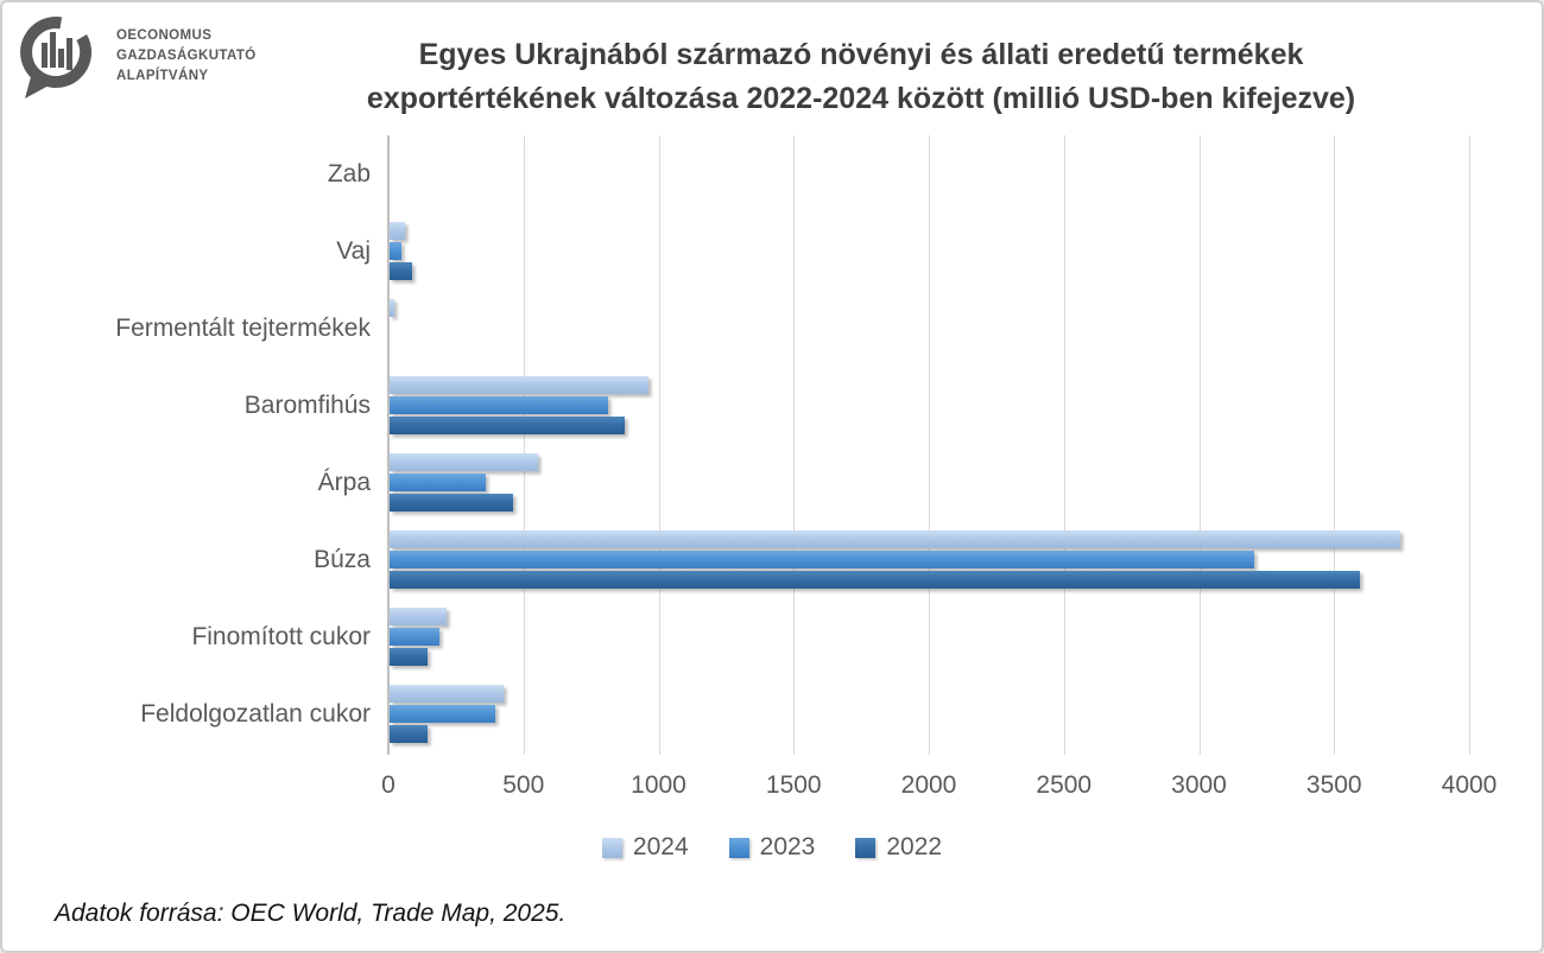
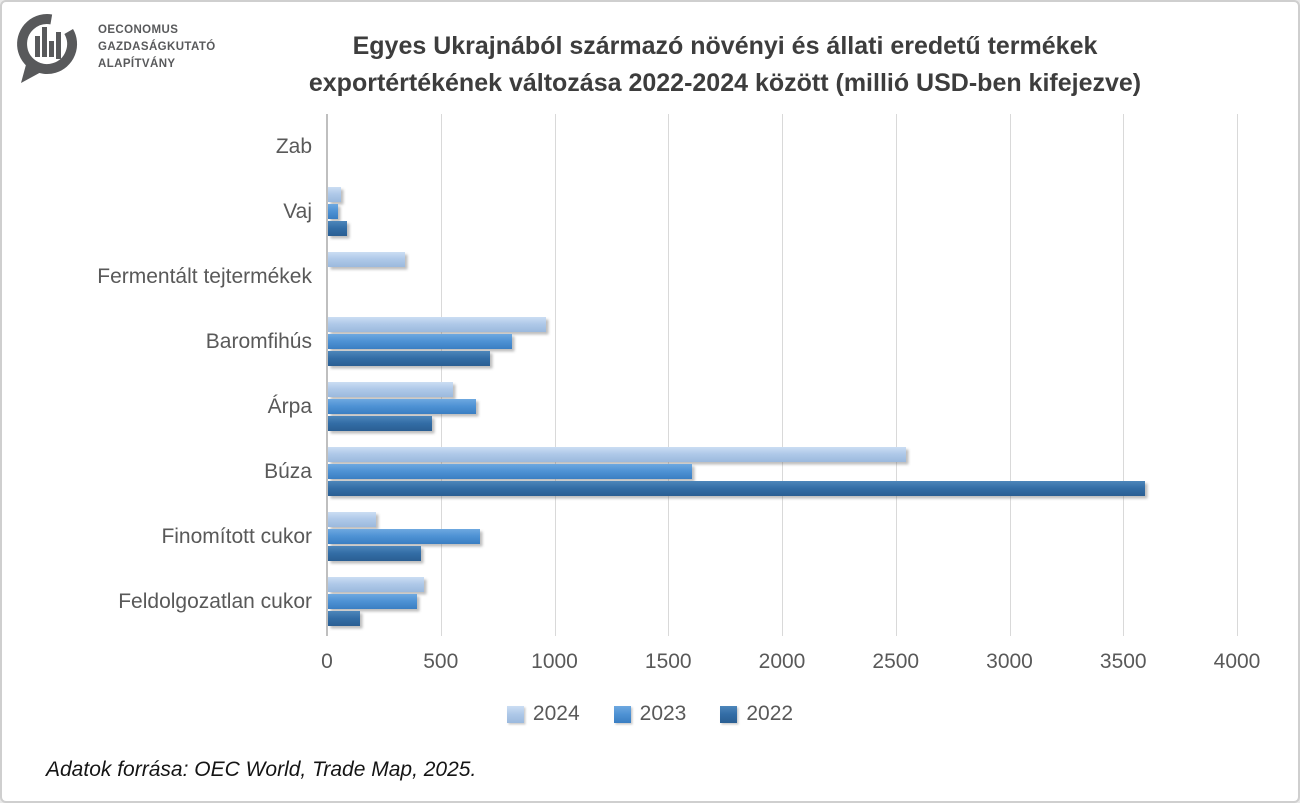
2024/Fermentált tejtermékek: 20 -> 340
2022/Baromfihús: 870 -> 710
2023/Árpa: 360 -> 650
2024/Búza: 3740 -> 2540
2023/Búza: 3200 -> 1600
2023/Finomított cukor: 180 -> 670
2022/Finomított cukor: 140 -> 410
